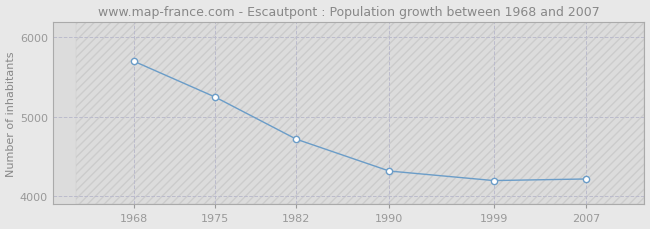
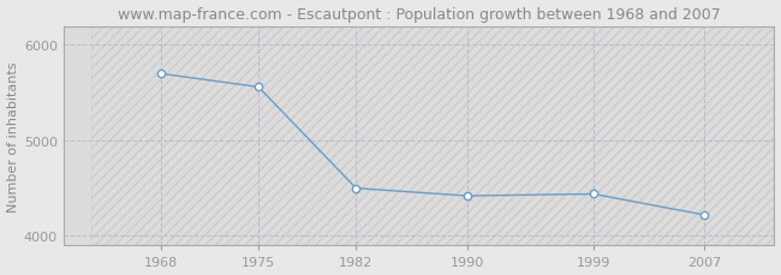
1975: 5250 -> 5560
1982: 4720 -> 4500
1990: 4320 -> 4420
1999: 4200 -> 4440
